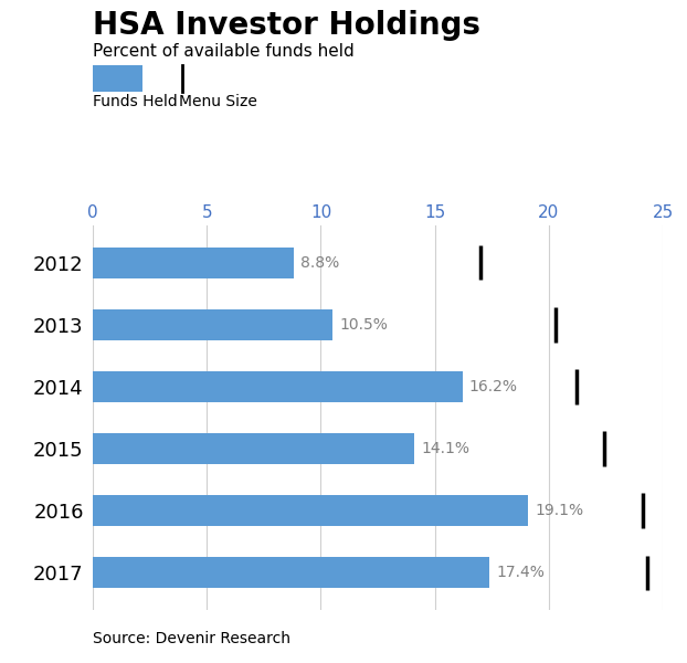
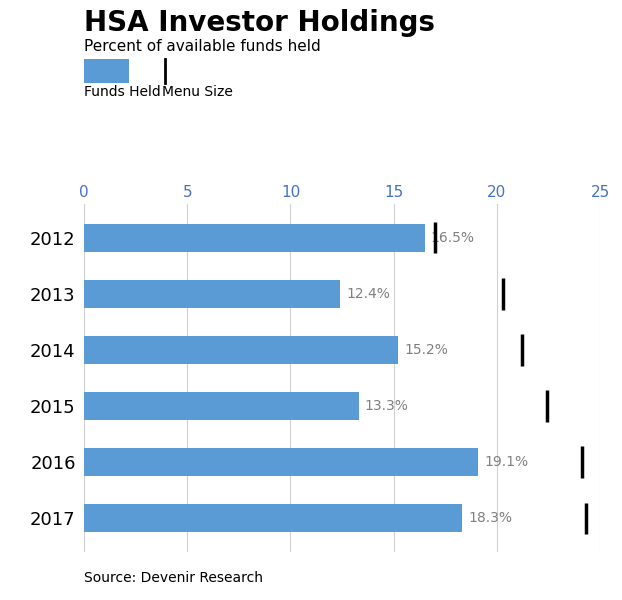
2012: 8.8% -> 16.5%
2013: 10.5% -> 12.4%
2014: 16.2% -> 15.2%
2015: 14.1% -> 13.3%
2017: 17.4% -> 18.3%
